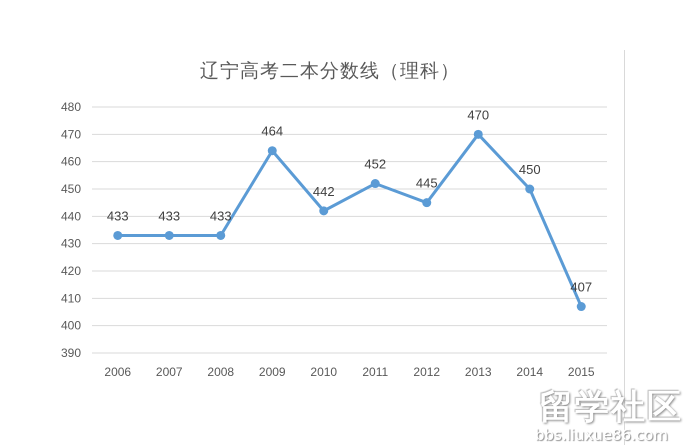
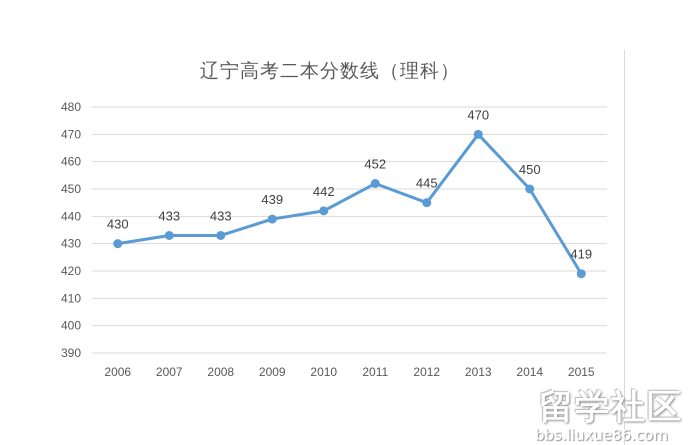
2006: 433 -> 430
2009: 464 -> 439
2015: 407 -> 419
